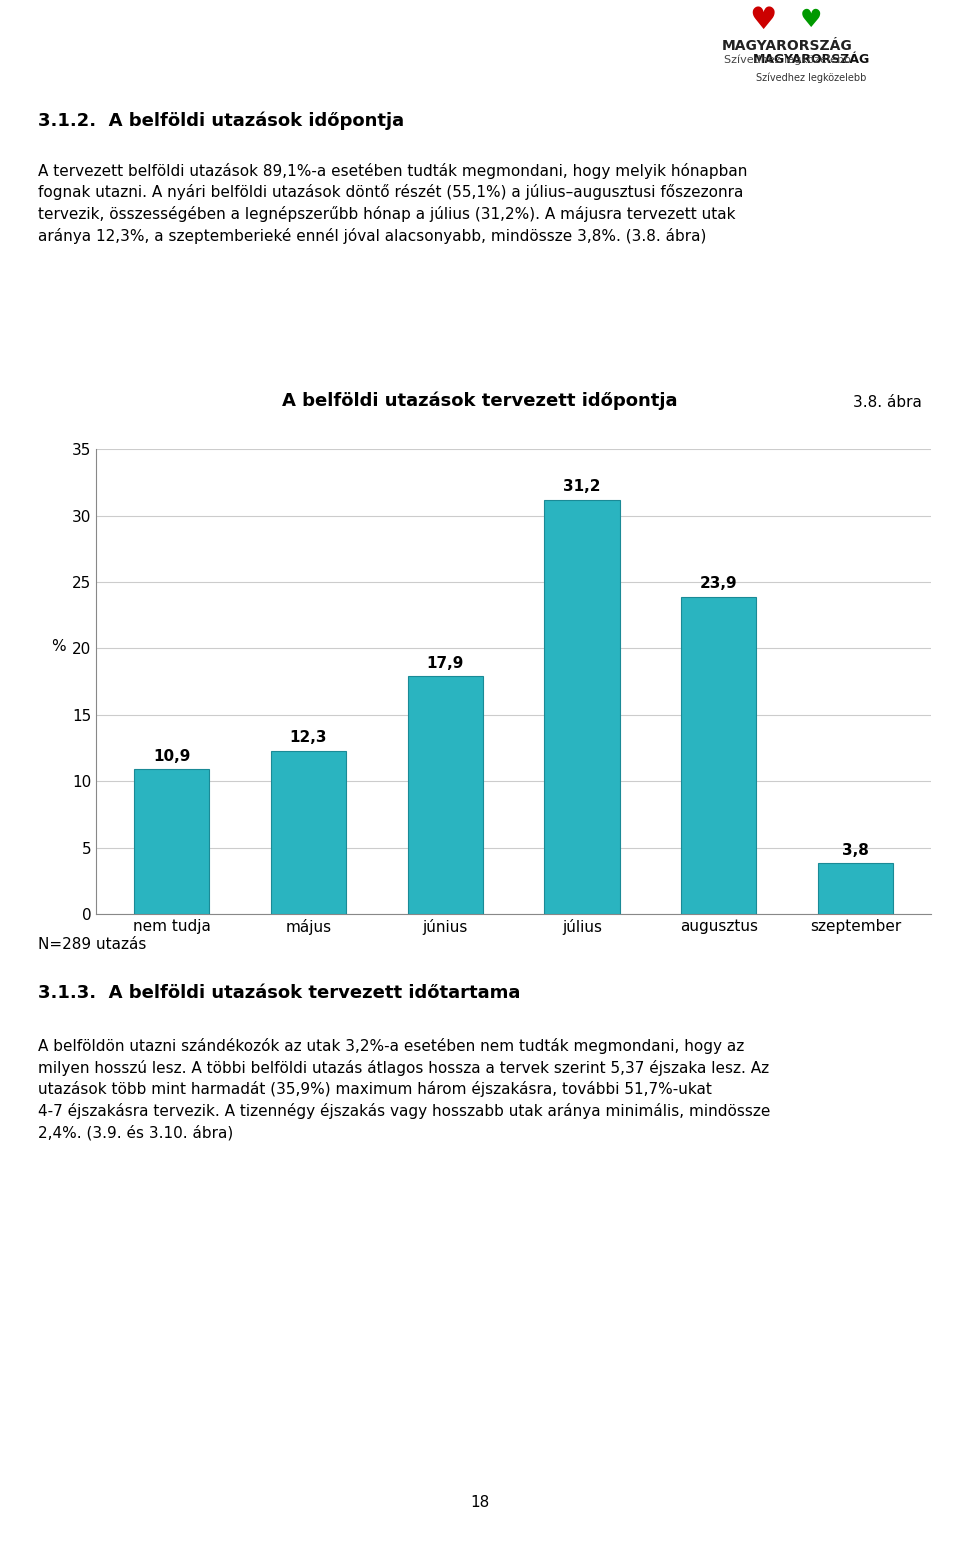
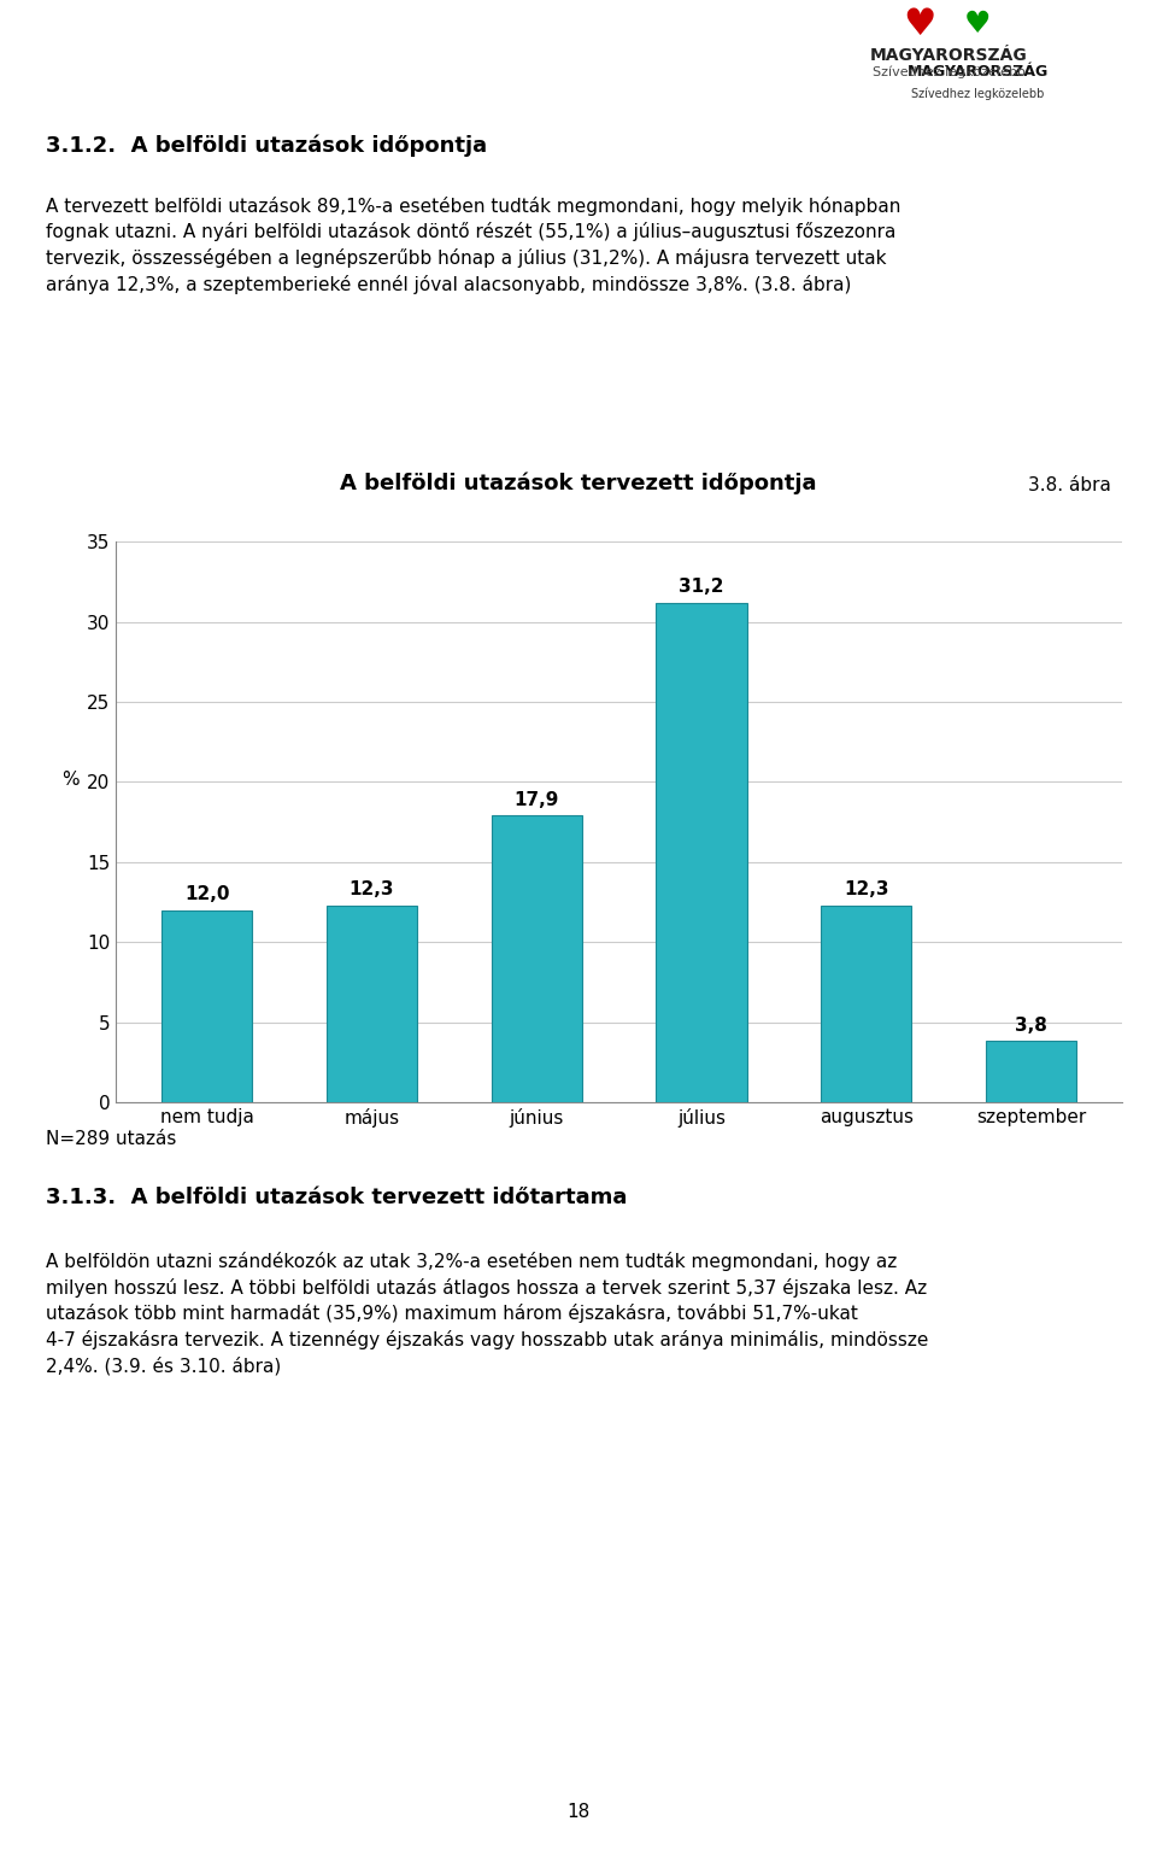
nem tudja: 10,9 -> 12,0
augusztus: 23,9 -> 12,3
